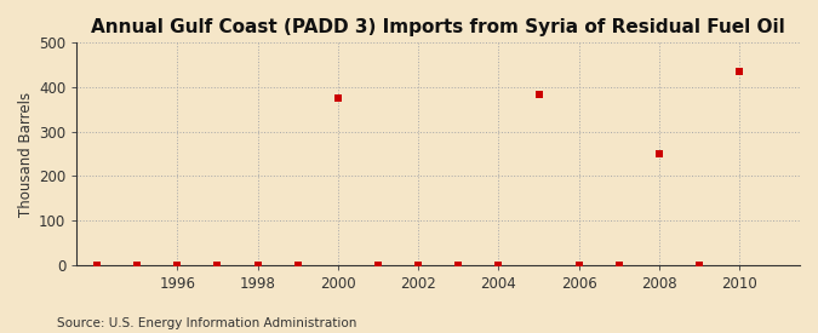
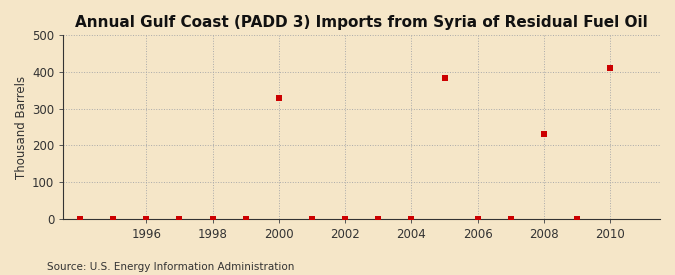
2000: 375 -> 330
2008: 250 -> 232
2010: 435 -> 412
